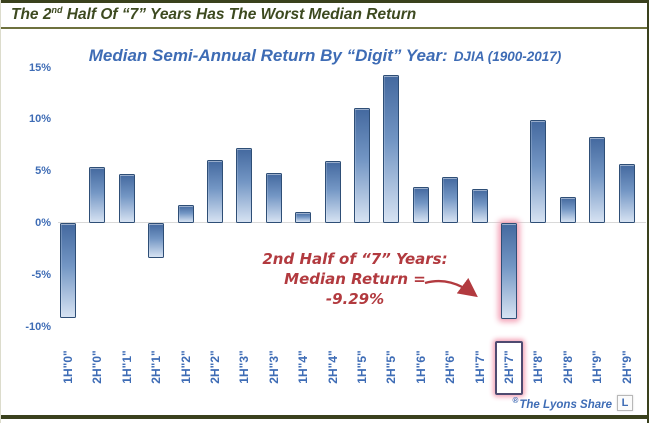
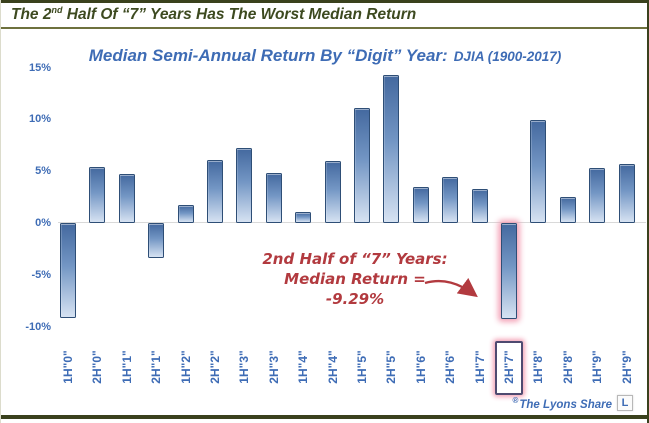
1H"9": 8.3% -> 5.3%
